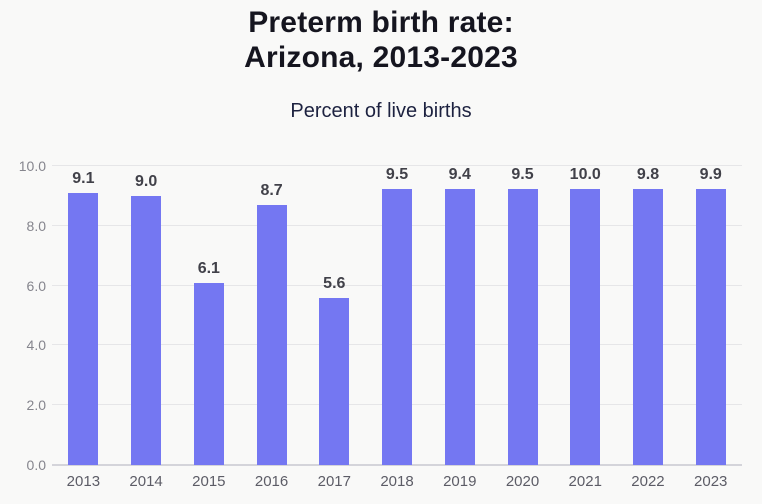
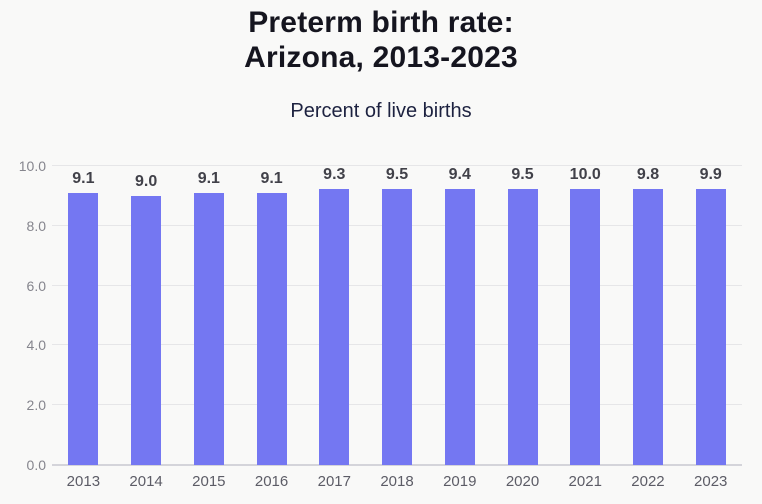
2015: 6.1 -> 9.1
2016: 8.7 -> 9.1
2017: 5.6 -> 9.3
